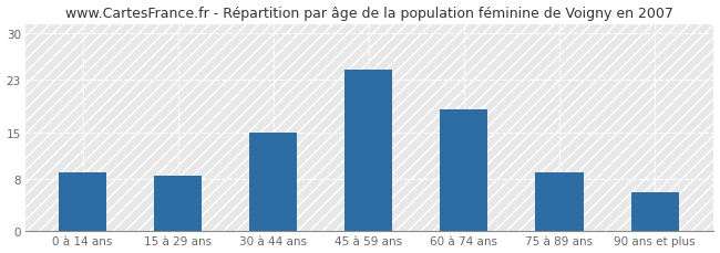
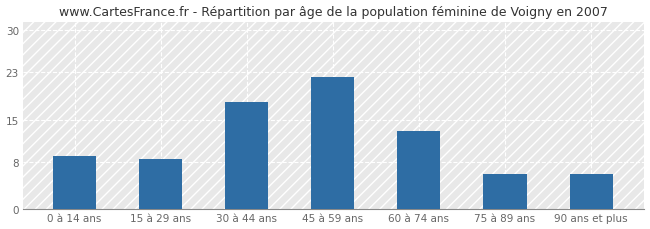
30 à 44 ans: 15.0 -> 18.0
45 à 59 ans: 24.5 -> 22.2
60 à 74 ans: 18.5 -> 13.2
75 à 89 ans: 9.0 -> 6.0
